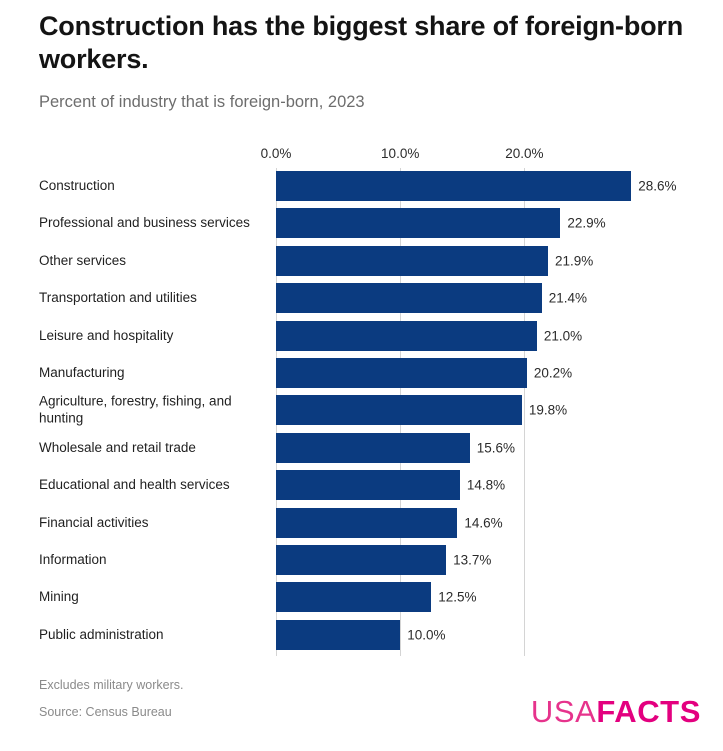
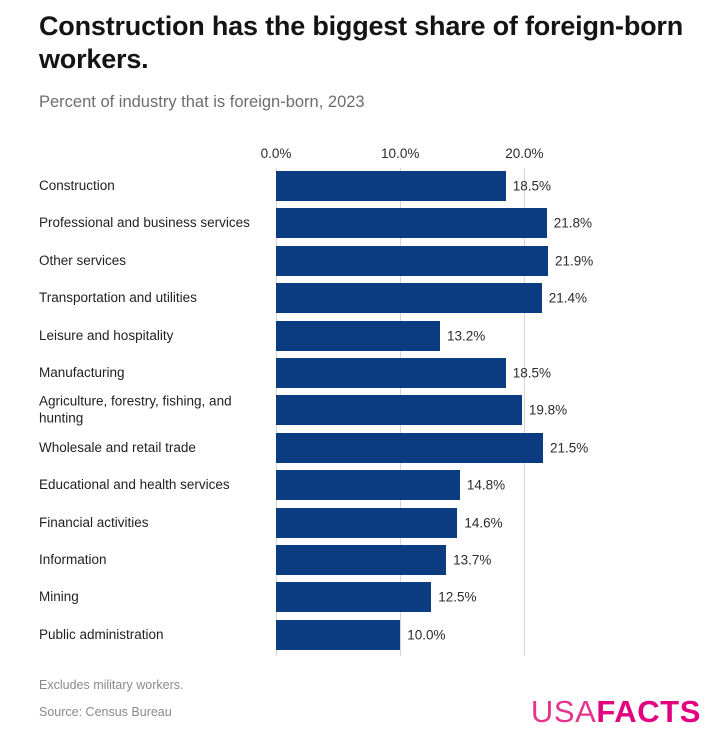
Construction: 28.6% -> 18.5%
Professional and business services: 22.9% -> 21.8%
Leisure and hospitality: 21.0% -> 13.2%
Manufacturing: 20.2% -> 18.5%
Wholesale and retail trade: 15.6% -> 21.5%
